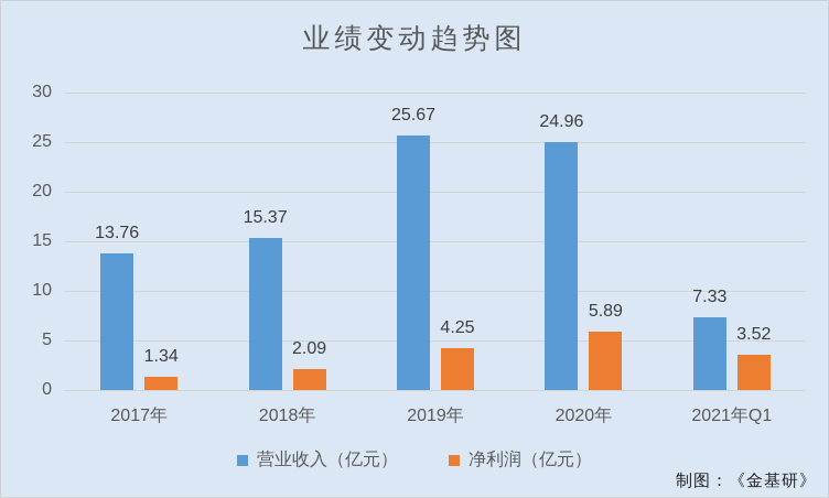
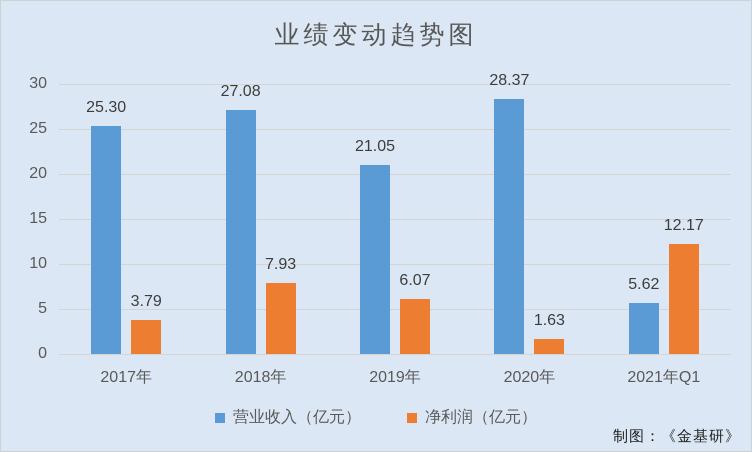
营业收入（亿元）/2017年: 13.76 -> 25.30
净利润（亿元）/2017年: 1.34 -> 3.79
营业收入（亿元）/2018年: 15.37 -> 27.08
净利润（亿元）/2018年: 2.09 -> 7.93
营业收入（亿元）/2019年: 25.67 -> 21.05
净利润（亿元）/2019年: 4.25 -> 6.07
营业收入（亿元）/2020年: 24.96 -> 28.37
净利润（亿元）/2020年: 5.89 -> 1.63
营业收入（亿元）/2021年Q1: 7.33 -> 5.62
净利润（亿元）/2021年Q1: 3.52 -> 12.17
